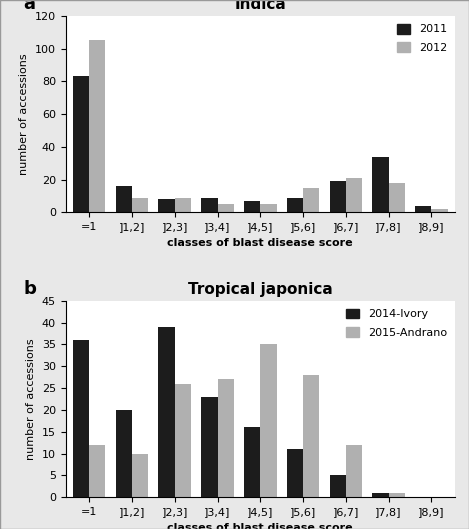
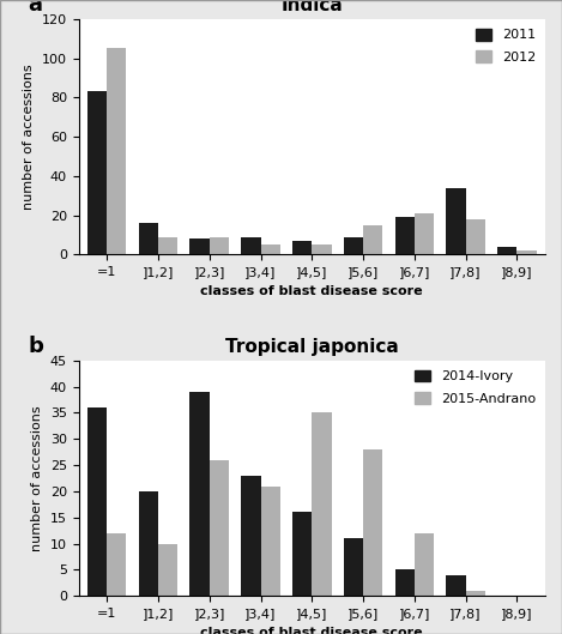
Tropical japonica/2015-Andrano/]3,4]: 27 -> 21
Tropical japonica/2014-Ivory/]7,8]: 1 -> 4
